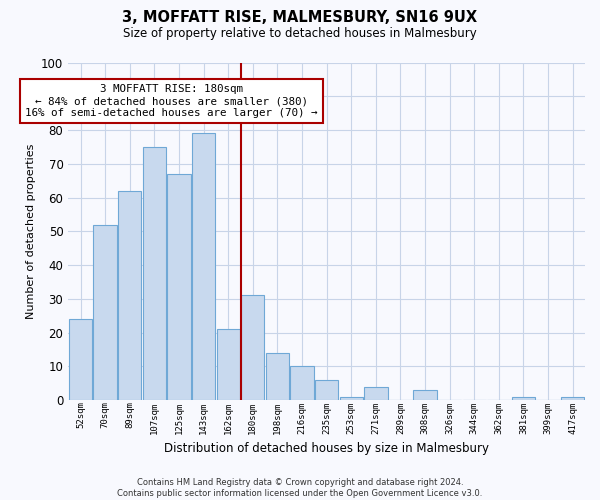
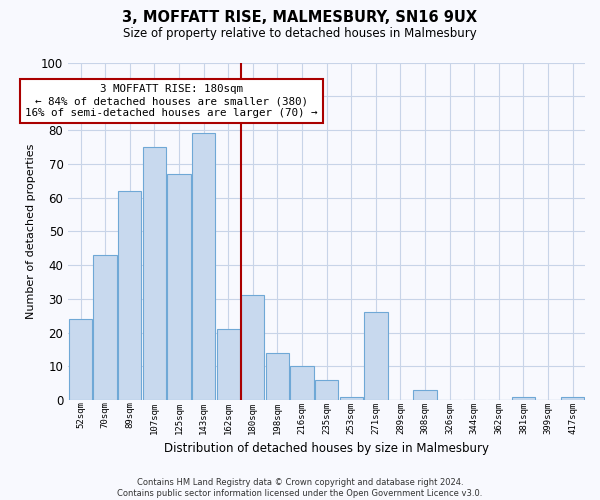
70sqm: 52 -> 43
271sqm: 4 -> 26
